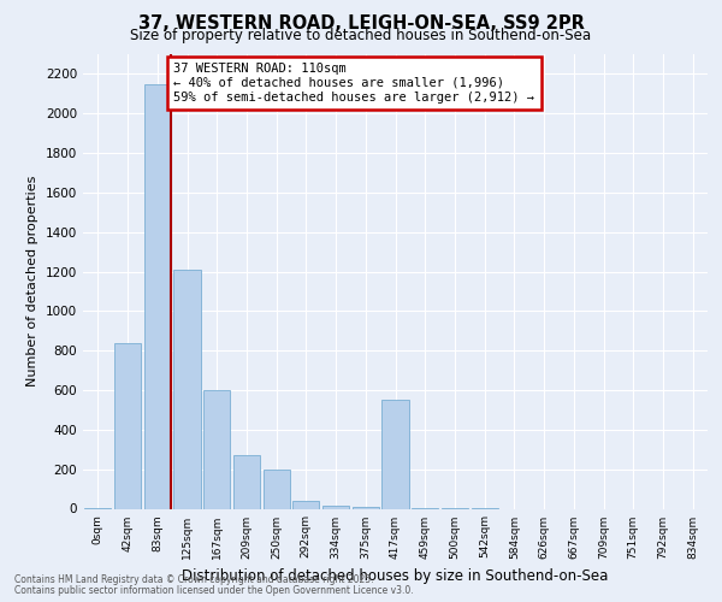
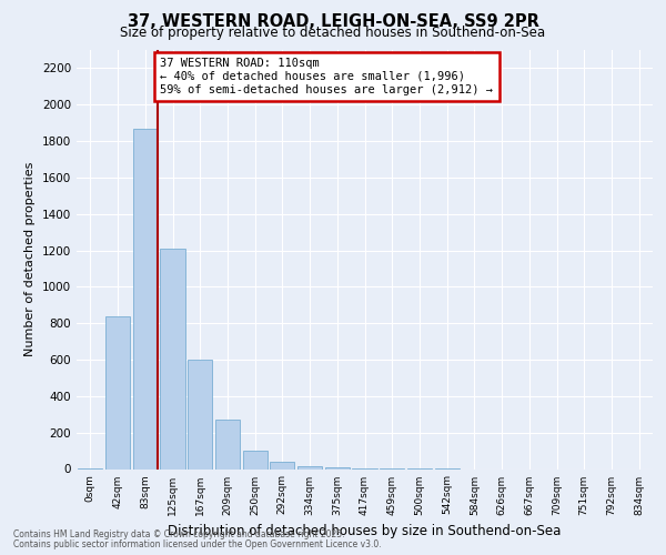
83sqm: 2150 -> 1870
250sqm: 200 -> 100
417sqm: 550 -> 0
